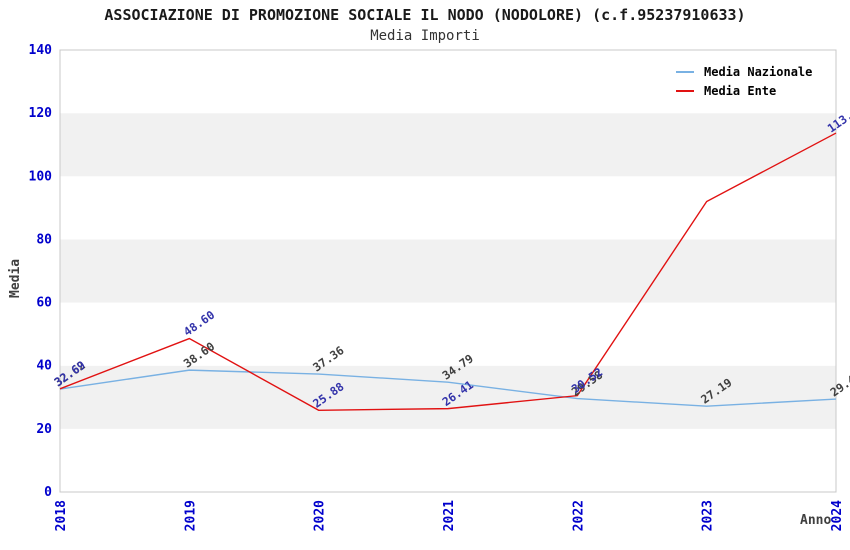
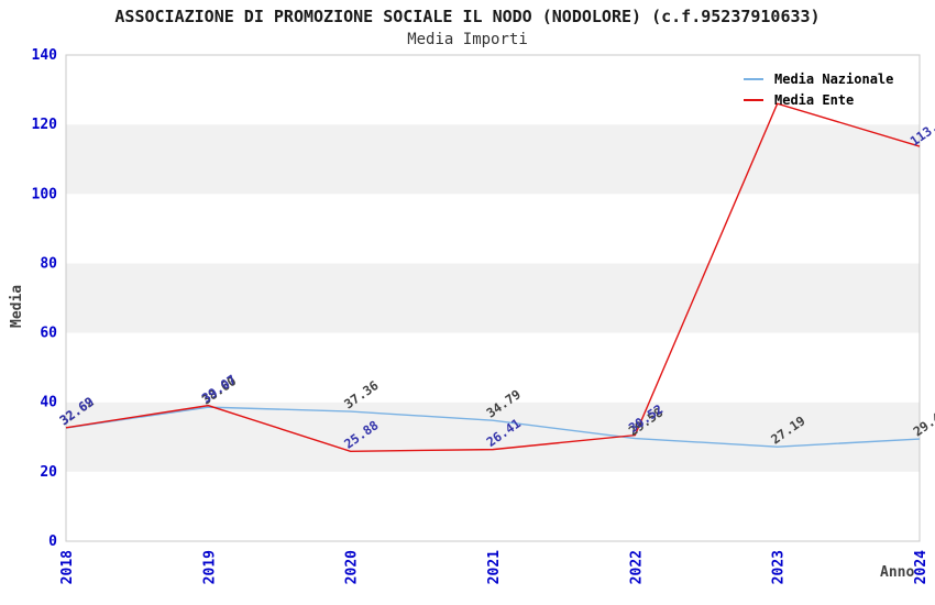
Media Ente/2019: 48.60 -> 39.07
Media Ente/2023: 92 -> 126
